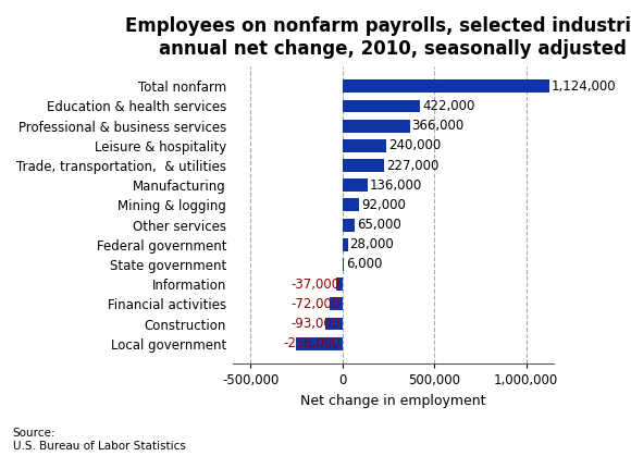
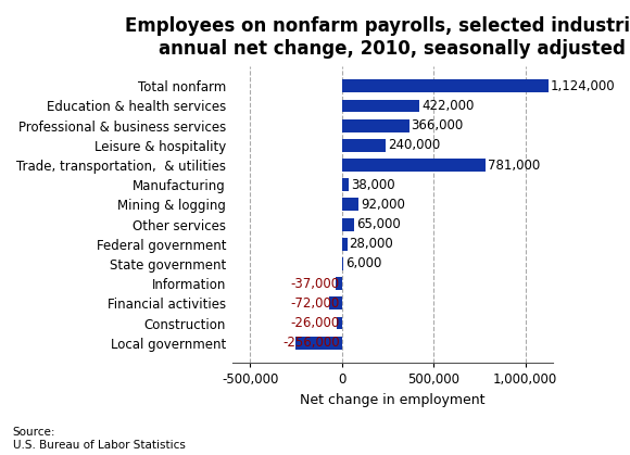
Trade, transportation, & utilities: 227,000 -> 781,000
Manufacturing: 136,000 -> 38,000
Construction: -93,000 -> -26,000
